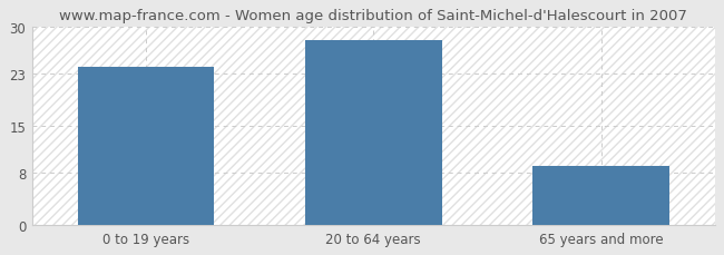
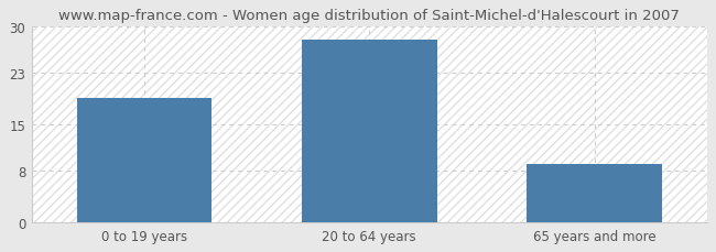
0 to 19 years: 24 -> 19
